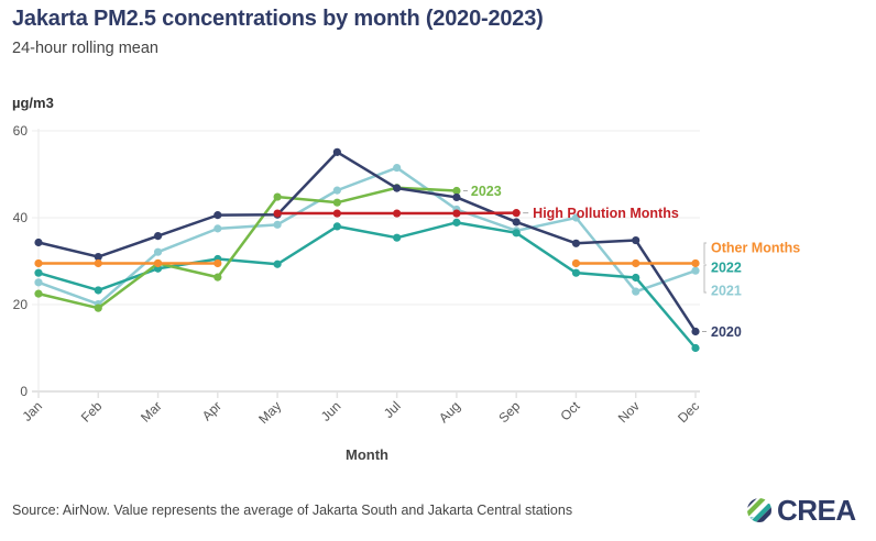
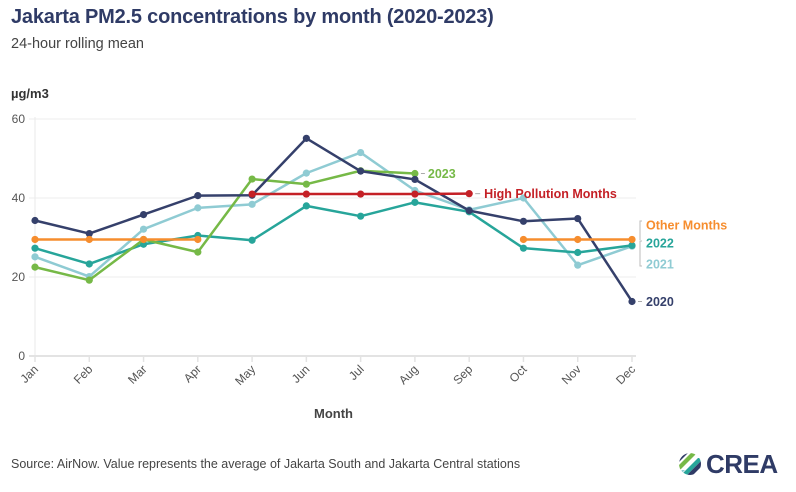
2020/Sep: 39 -> 37
2022/Dec: 10 -> 28
